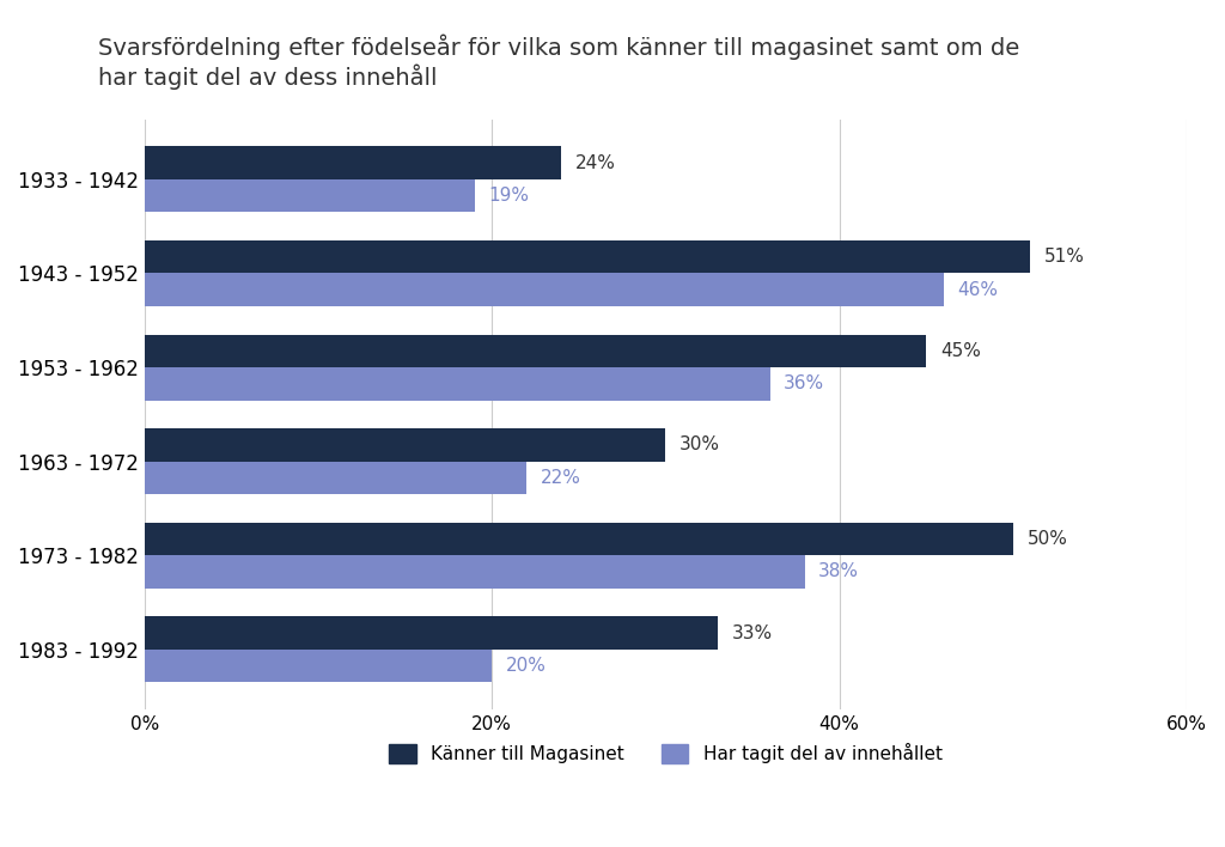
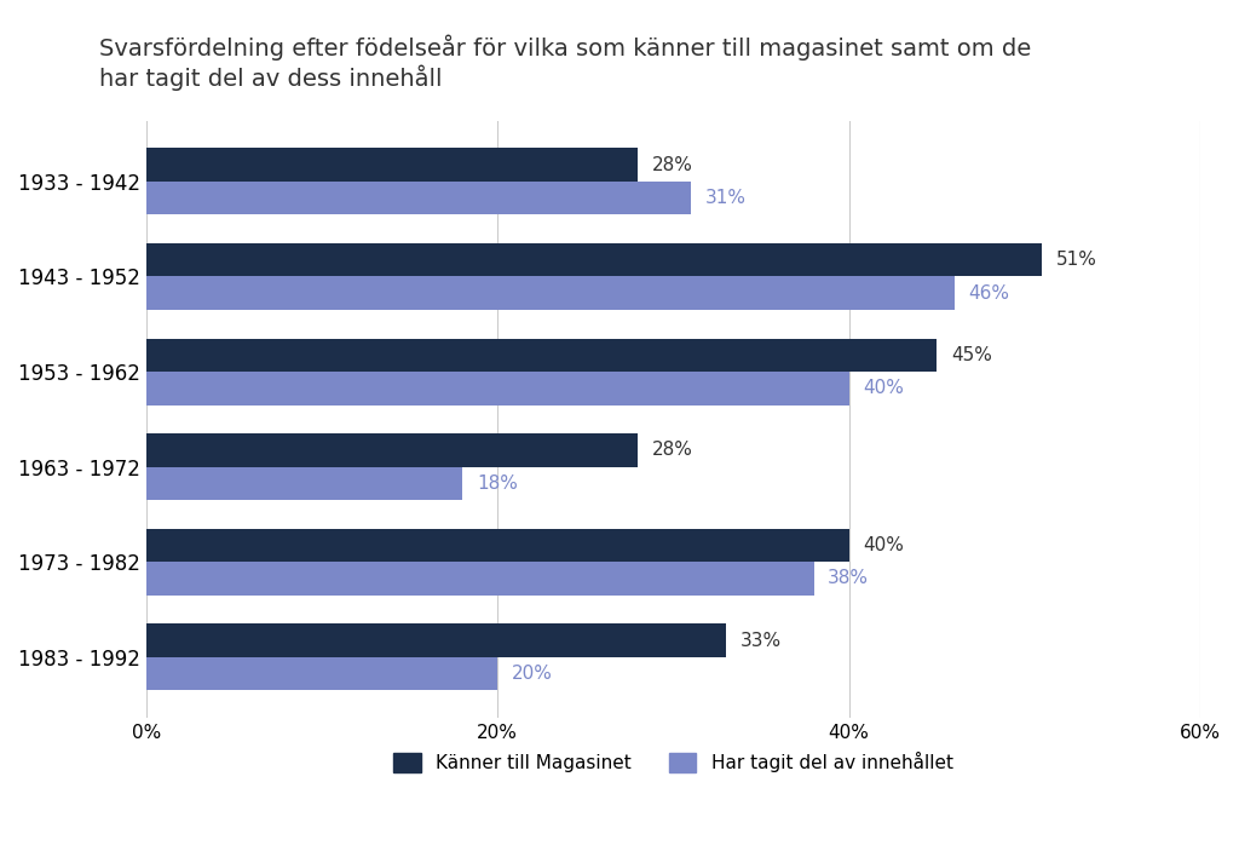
Känner till Magasinet/1933 - 1942: 24% -> 28%
Har tagit del av innehållet/1933 - 1942: 19% -> 31%
Har tagit del av innehållet/1953 - 1962: 36% -> 40%
Känner till Magasinet/1963 - 1972: 30% -> 28%
Har tagit del av innehållet/1963 - 1972: 22% -> 18%
Känner till Magasinet/1973 - 1982: 50% -> 40%
